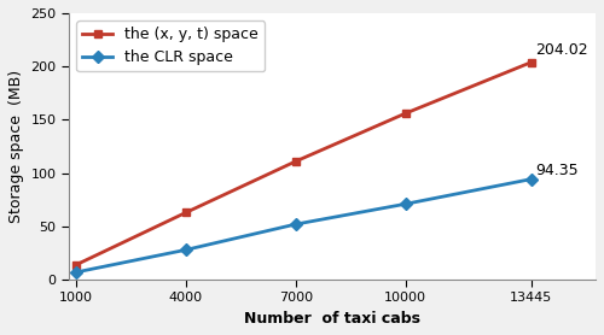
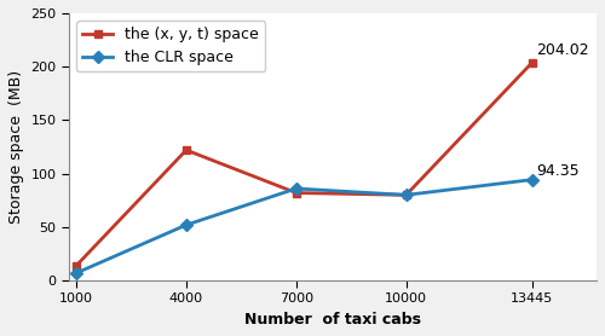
the (x, y, t) space/4000: 63 -> 122
the CLR space/4000: 28 -> 52
the (x, y, t) space/7000: 111 -> 82
the CLR space/7000: 52 -> 86
the (x, y, t) space/10000: 156 -> 80
the CLR space/10000: 71 -> 80
